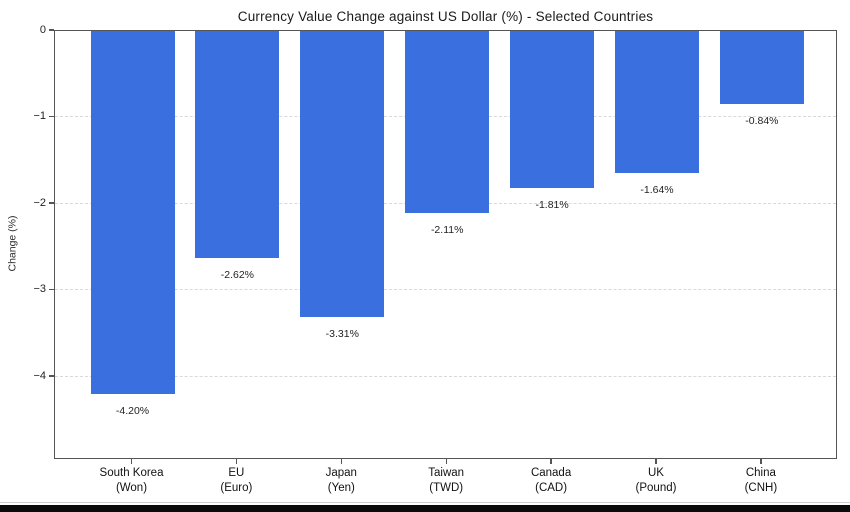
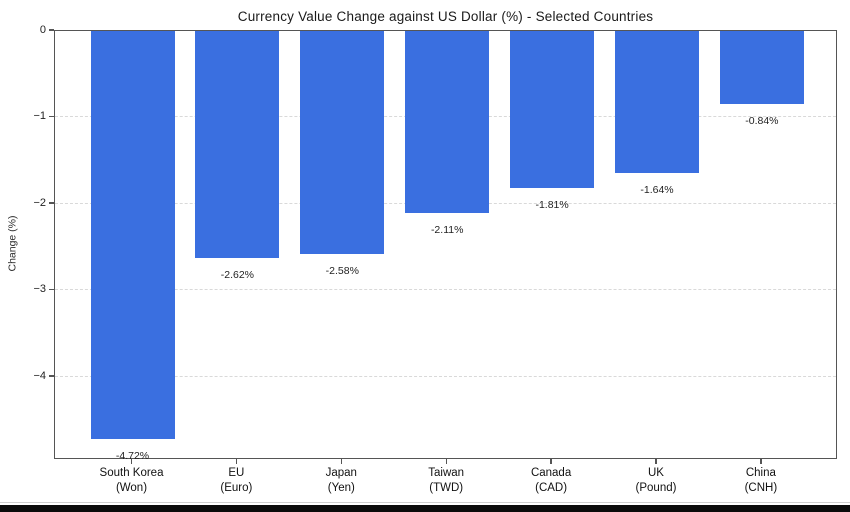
South Korea (Won): -4.20% -> -4.72%
Japan (Yen): -3.31% -> -2.58%
